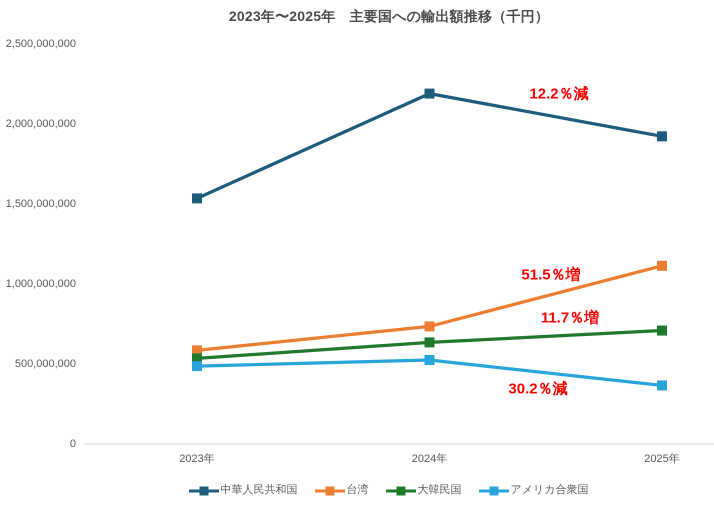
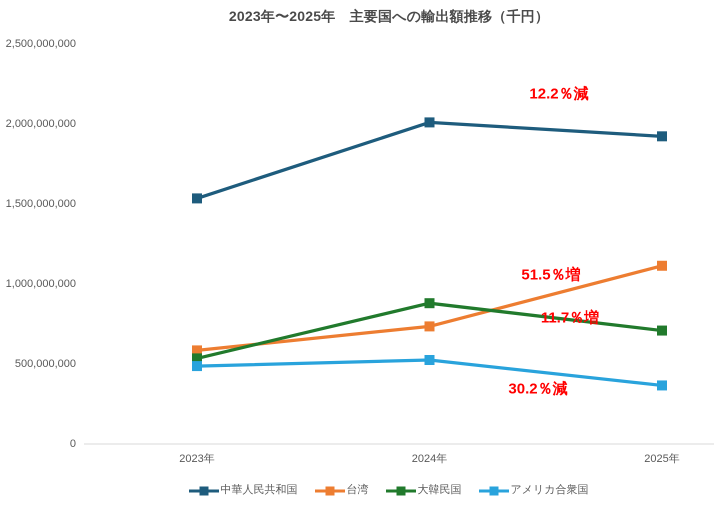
中華人民共和国/2024年: 2190000000 -> 2010000000
大韓民国/2024年: 640000000 -> 880000000
